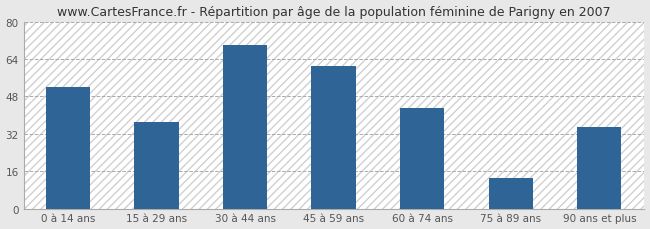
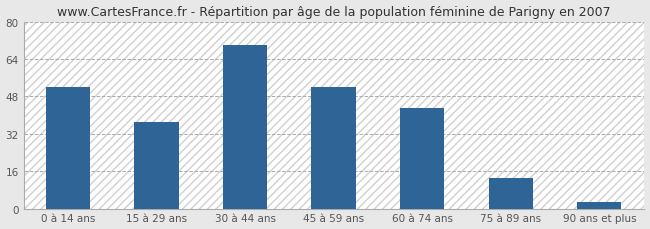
45 à 59 ans: 61 -> 52
90 ans et plus: 35 -> 3
